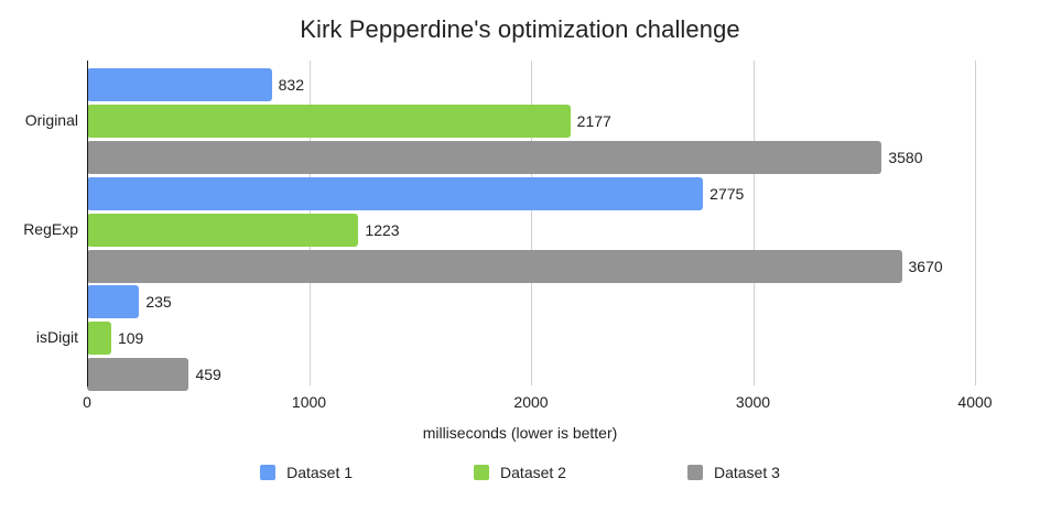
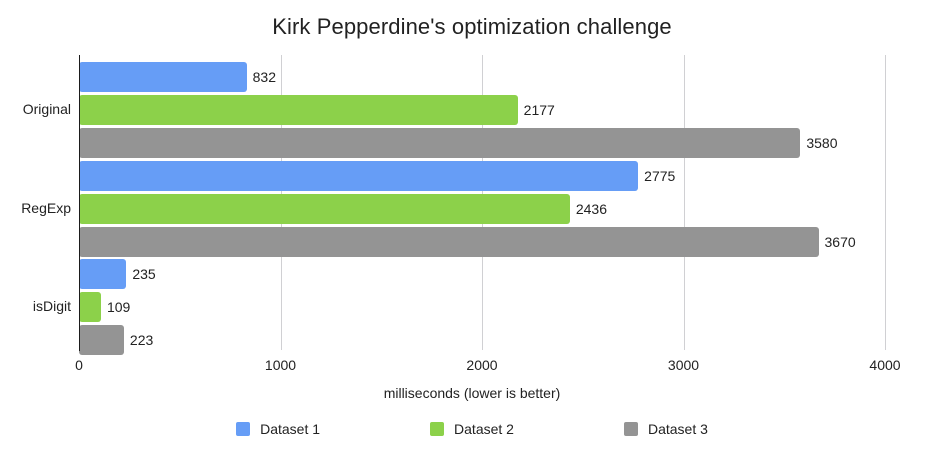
Dataset 2/RegExp: 1223 -> 2436
Dataset 3/isDigit: 459 -> 223
